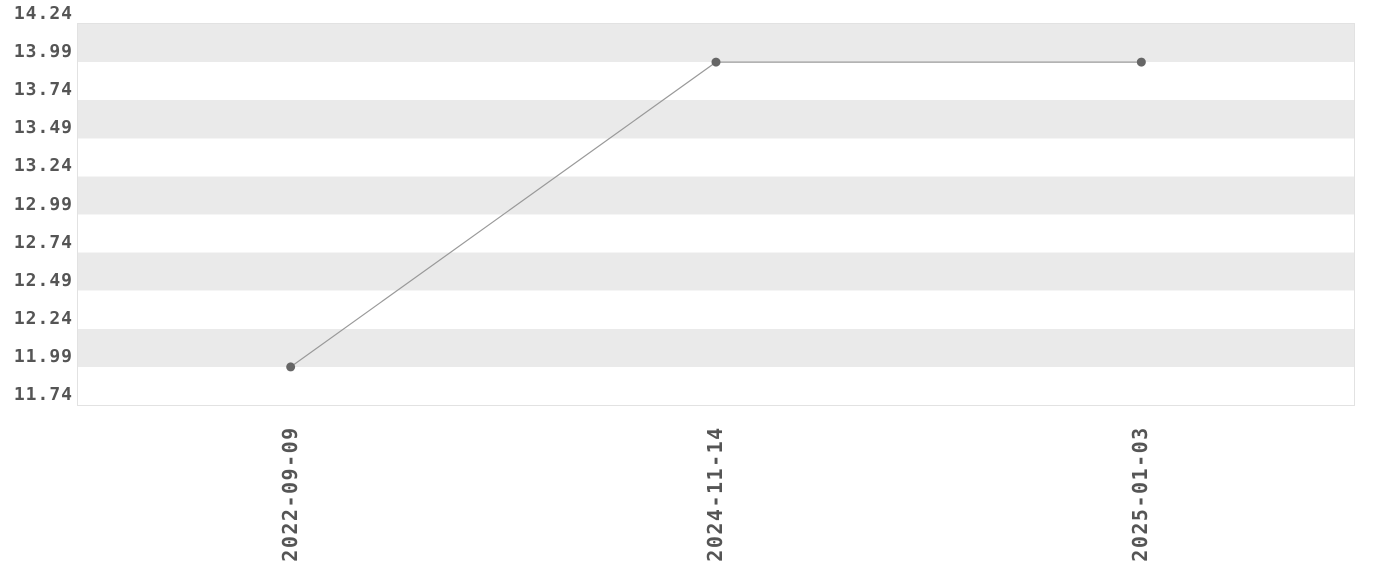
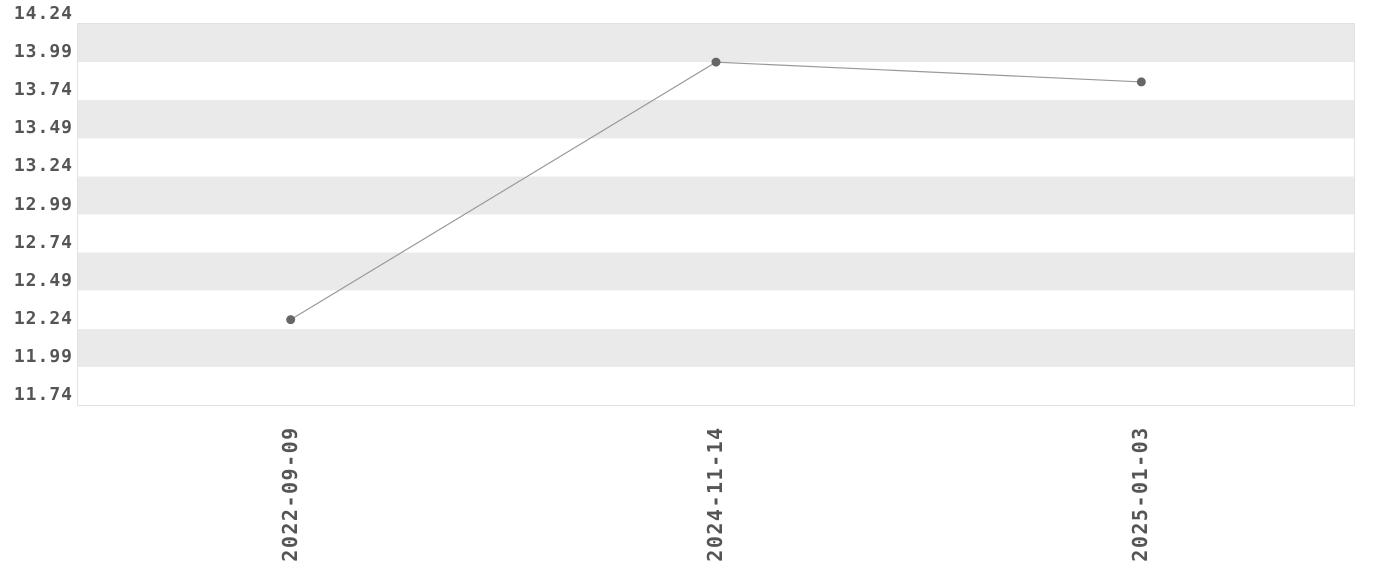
2022-09-09: 11.99 -> 12.30
2025-01-03: 13.99 -> 13.86
